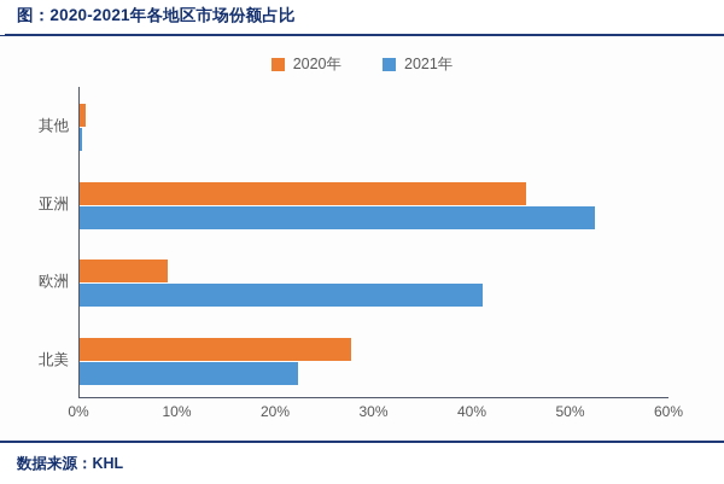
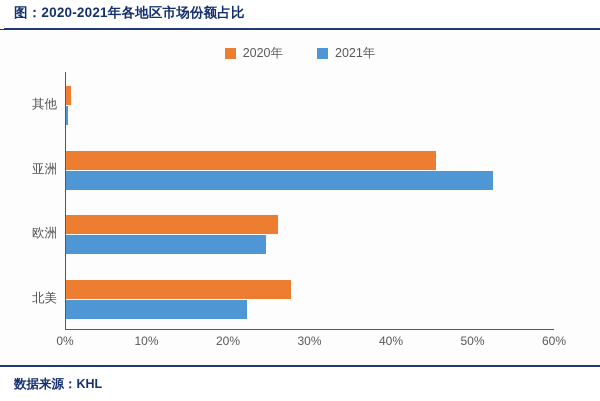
2020年/欧洲: 9% -> 26%
2021年/欧洲: 41% -> 24%
